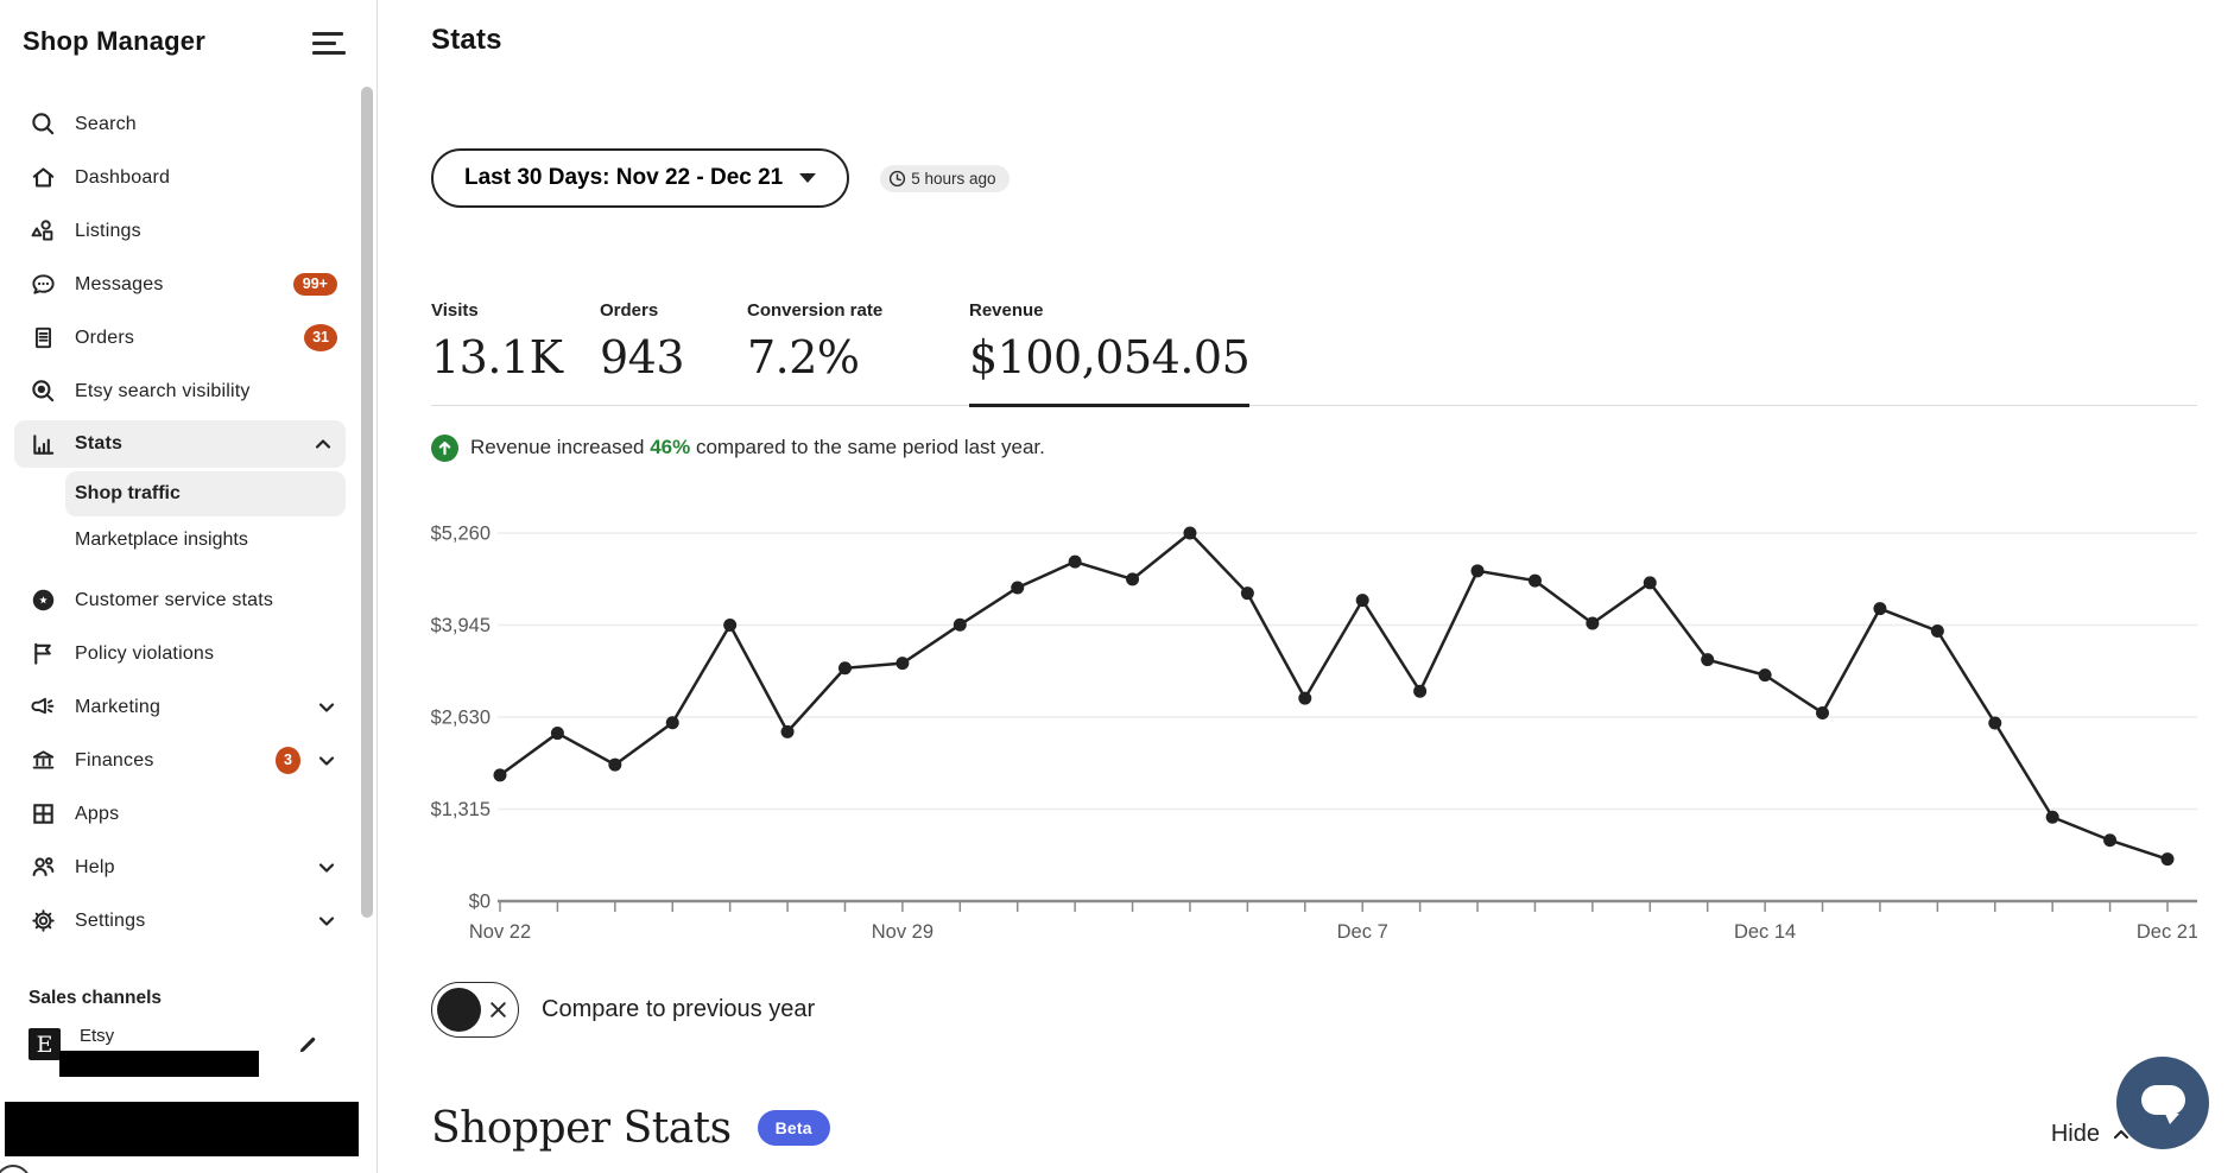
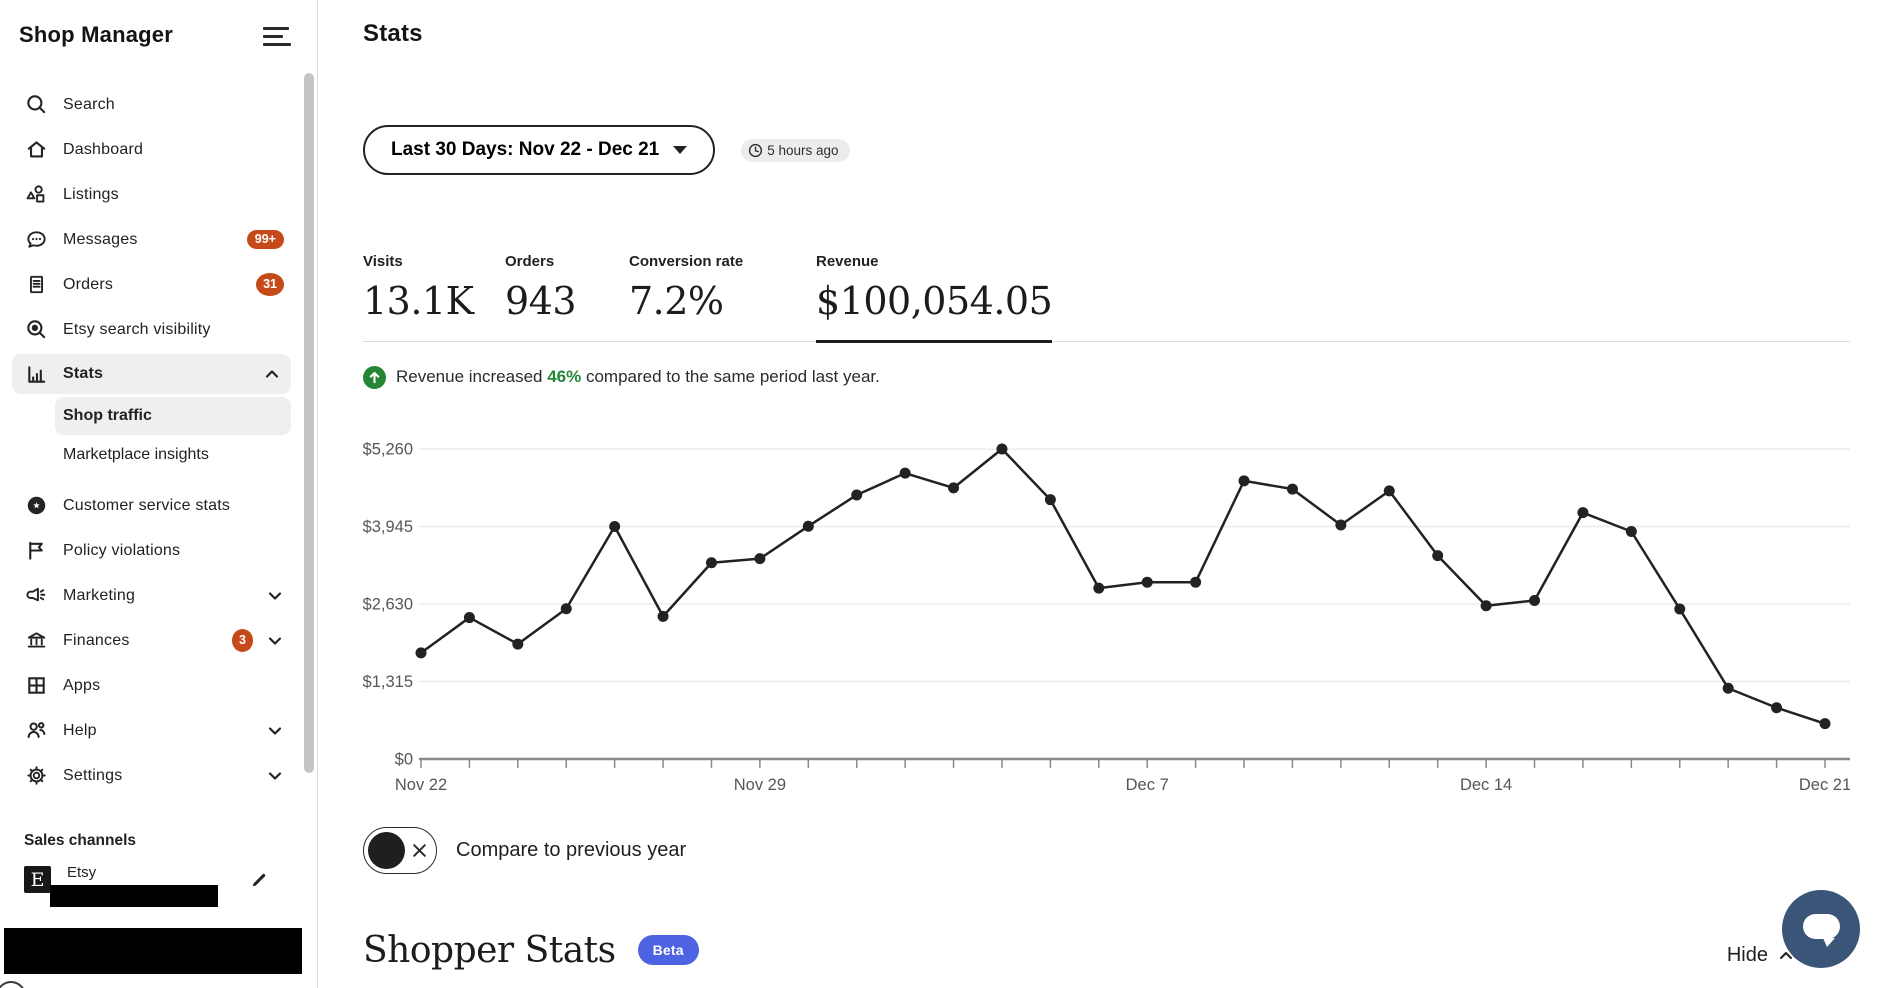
Dec 7: $4300 -> $3000
Dec 14: $3200 -> $2600
